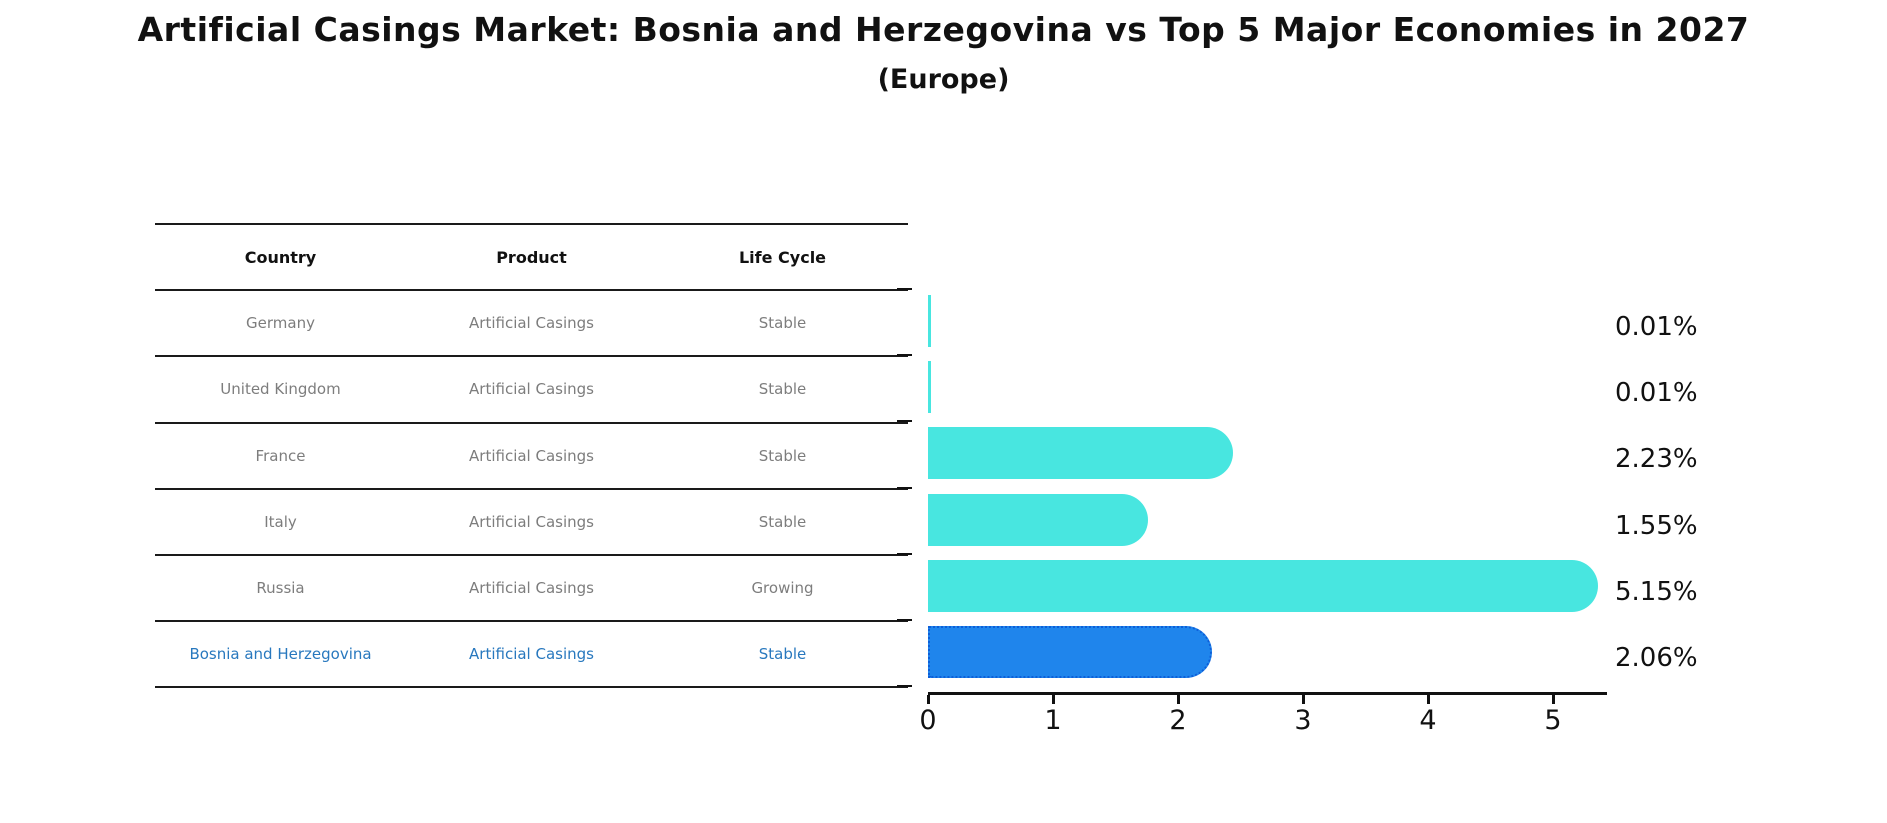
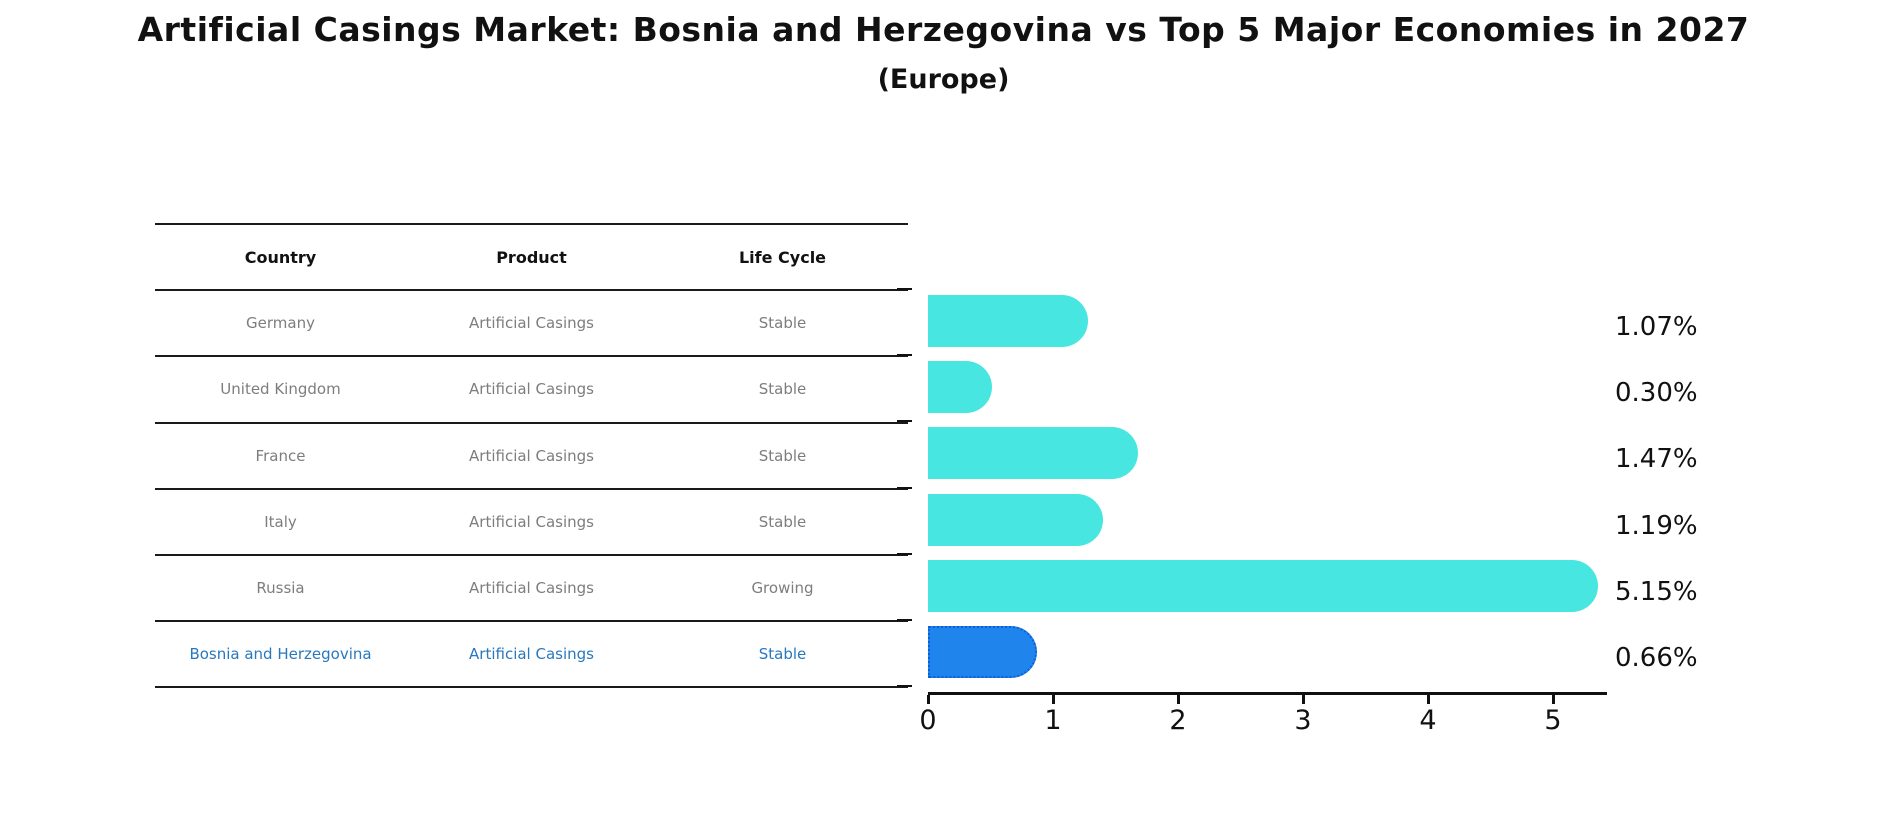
Germany: 0.01% -> 1.07%
United Kingdom: 0.01% -> 0.30%
France: 2.23% -> 1.47%
Italy: 1.55% -> 1.19%
Bosnia and Herzegovina: 2.06% -> 0.66%
